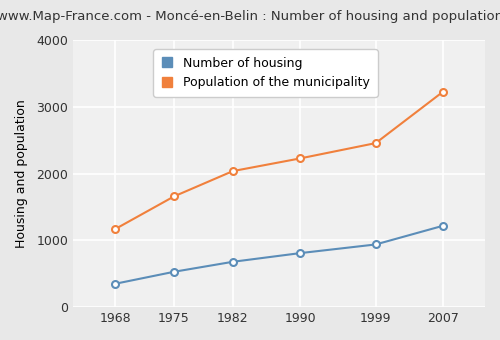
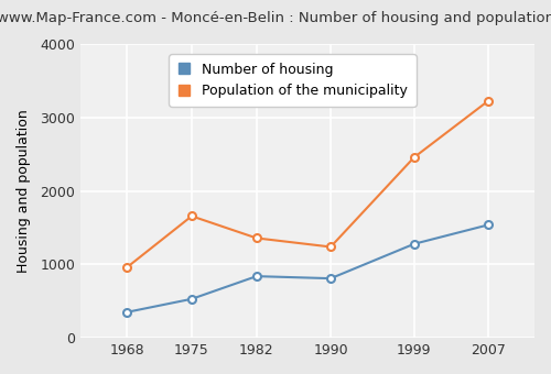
Population of the municipality/1968: 1170 -> 960
Number of housing/1982: 680 -> 840
Population of the municipality/1982: 2040 -> 1360
Population of the municipality/1990: 2230 -> 1240
Number of housing/1999: 940 -> 1280
Number of housing/2007: 1220 -> 1540
